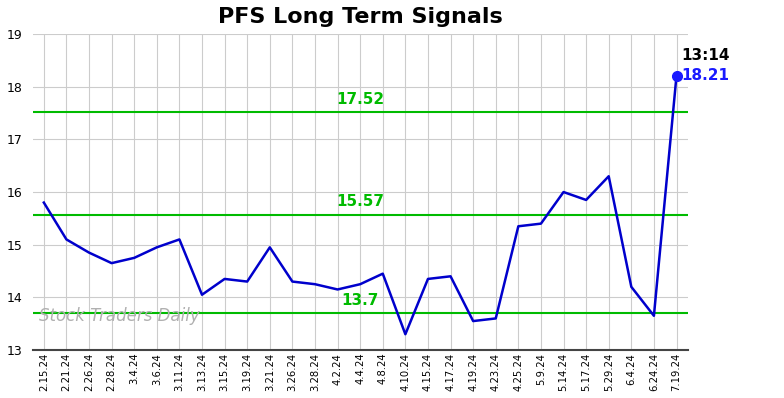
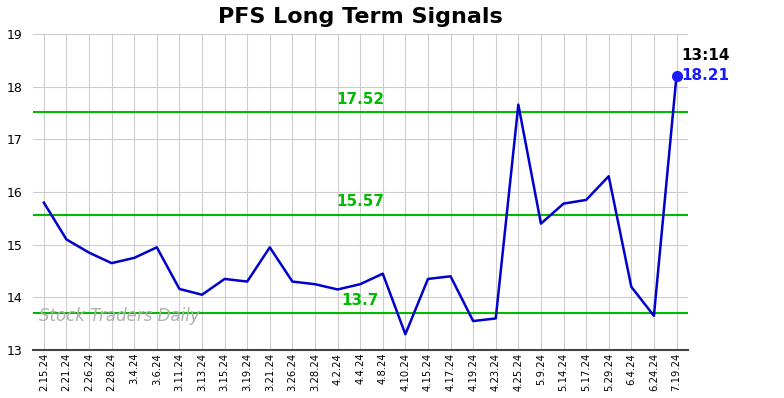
3.11.24: 15.10 -> 14.16
4.25.24: 15.35 -> 17.66
5.14.24: 16.00 -> 15.78
